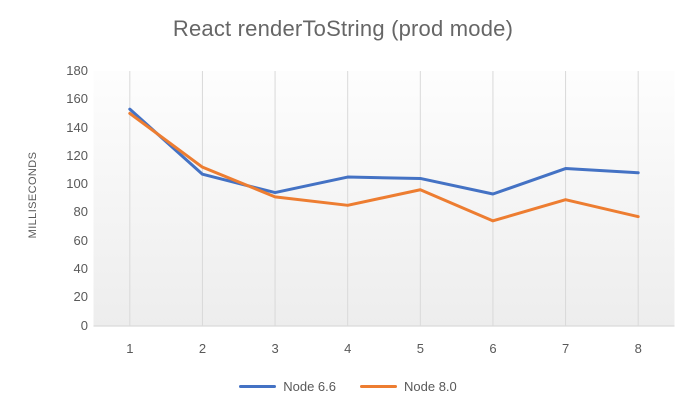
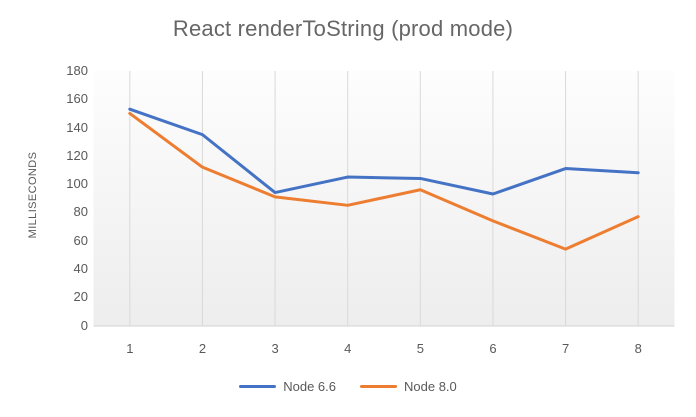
Node 6.6/2: 107 -> 135
Node 8.0/7: 89 -> 54
